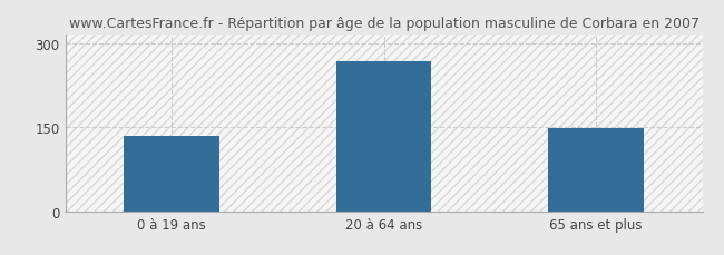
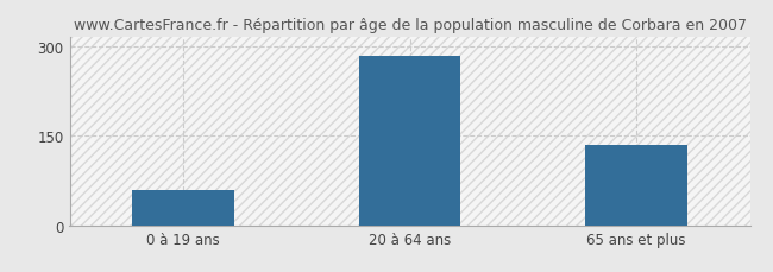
0 à 19 ans: 134 -> 60
20 à 64 ans: 268 -> 283
65 ans et plus: 148 -> 135
